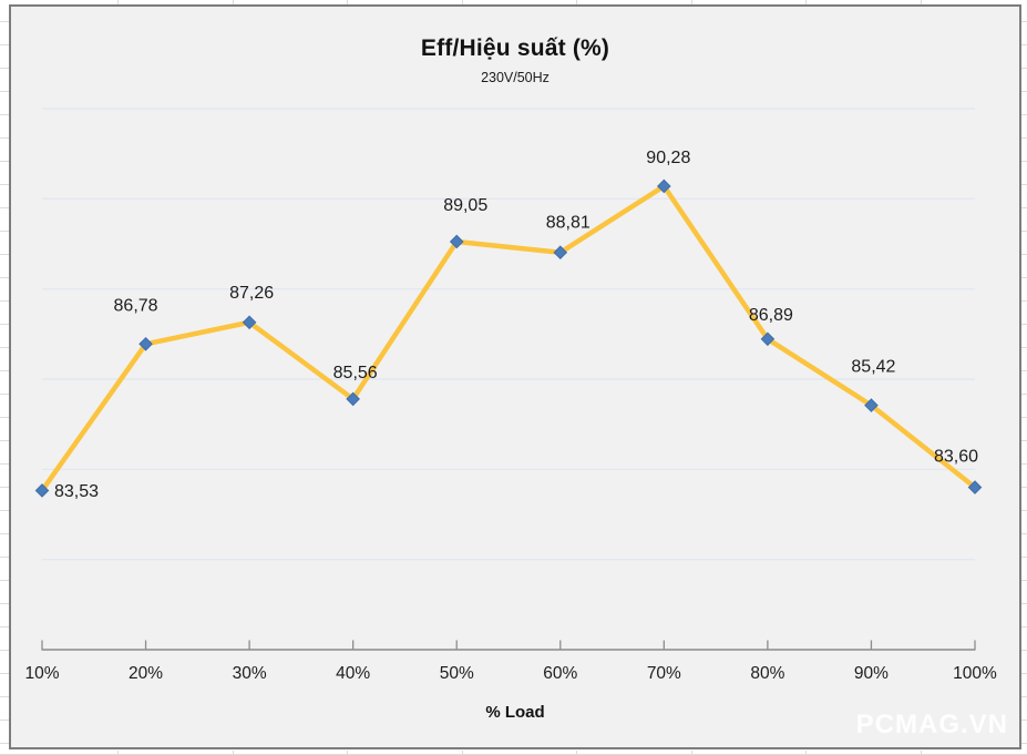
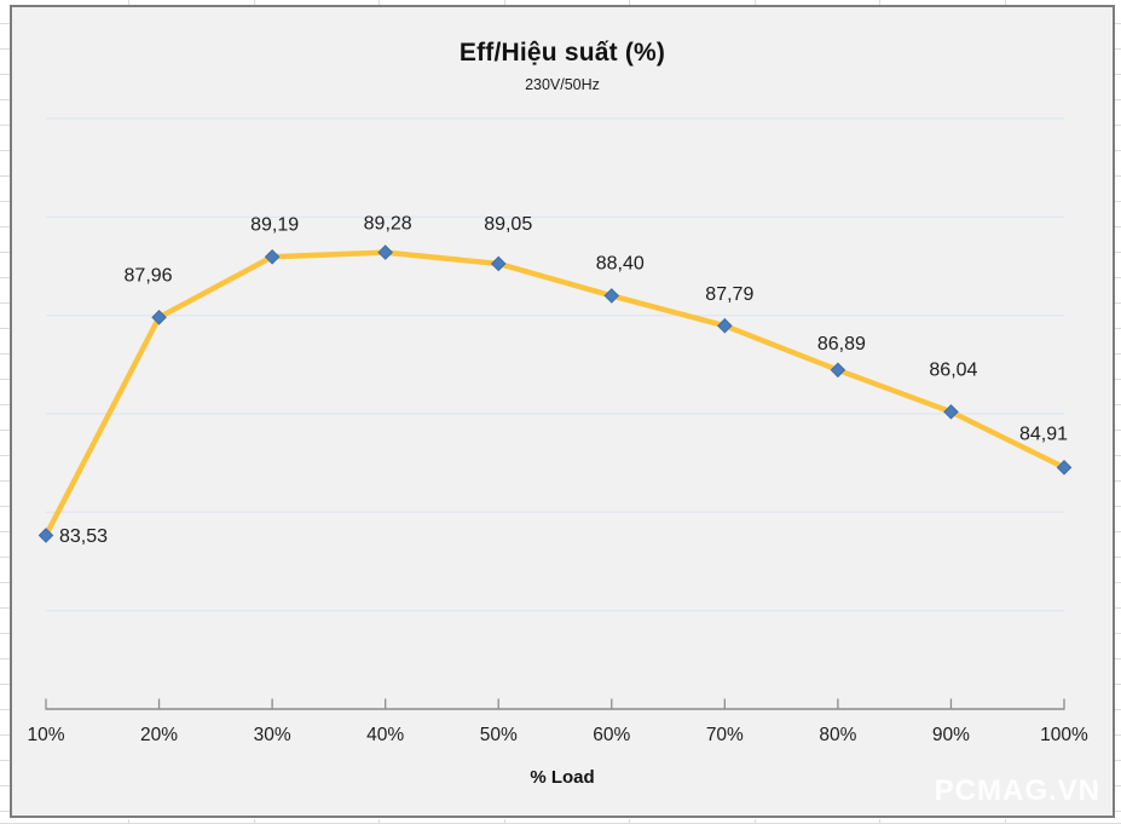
20%: 86,78 -> 87,96
30%: 87,26 -> 89,19
40%: 85,56 -> 89,28
60%: 88,81 -> 88,40
70%: 90,28 -> 87,79
90%: 85,42 -> 86,04
100%: 83,60 -> 84,91
